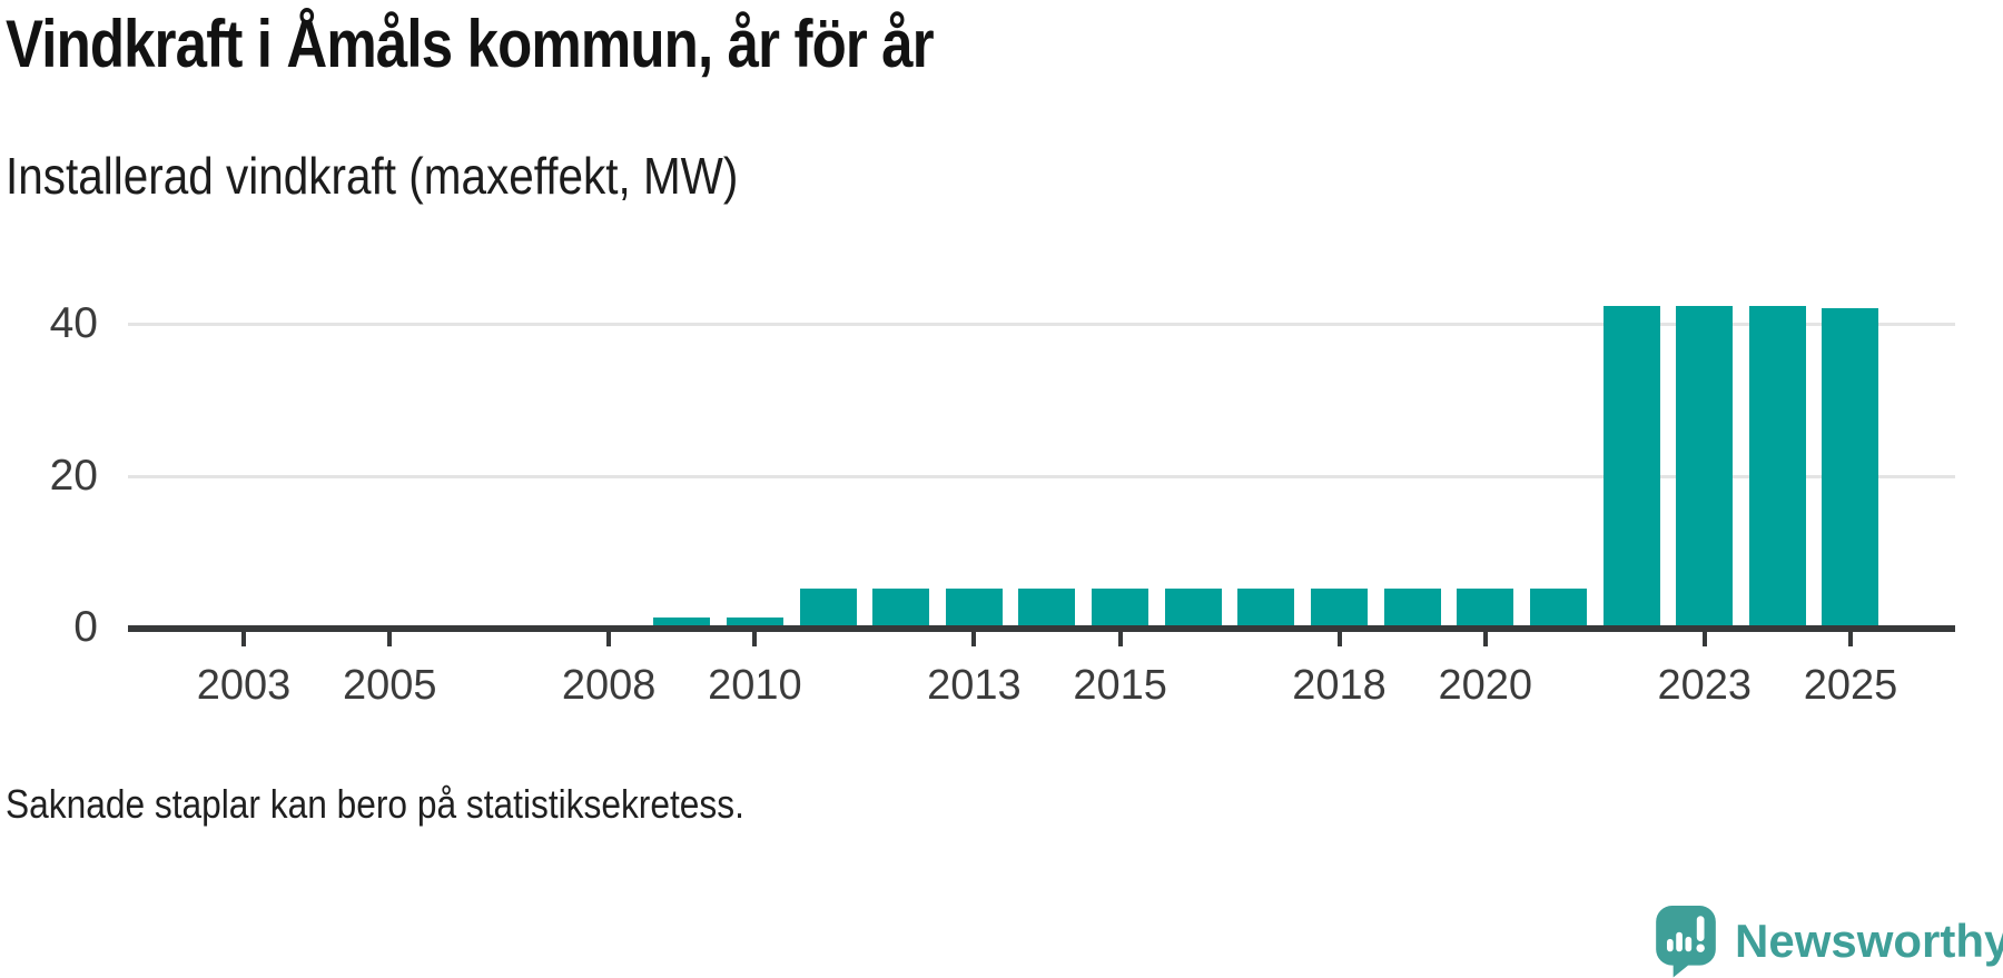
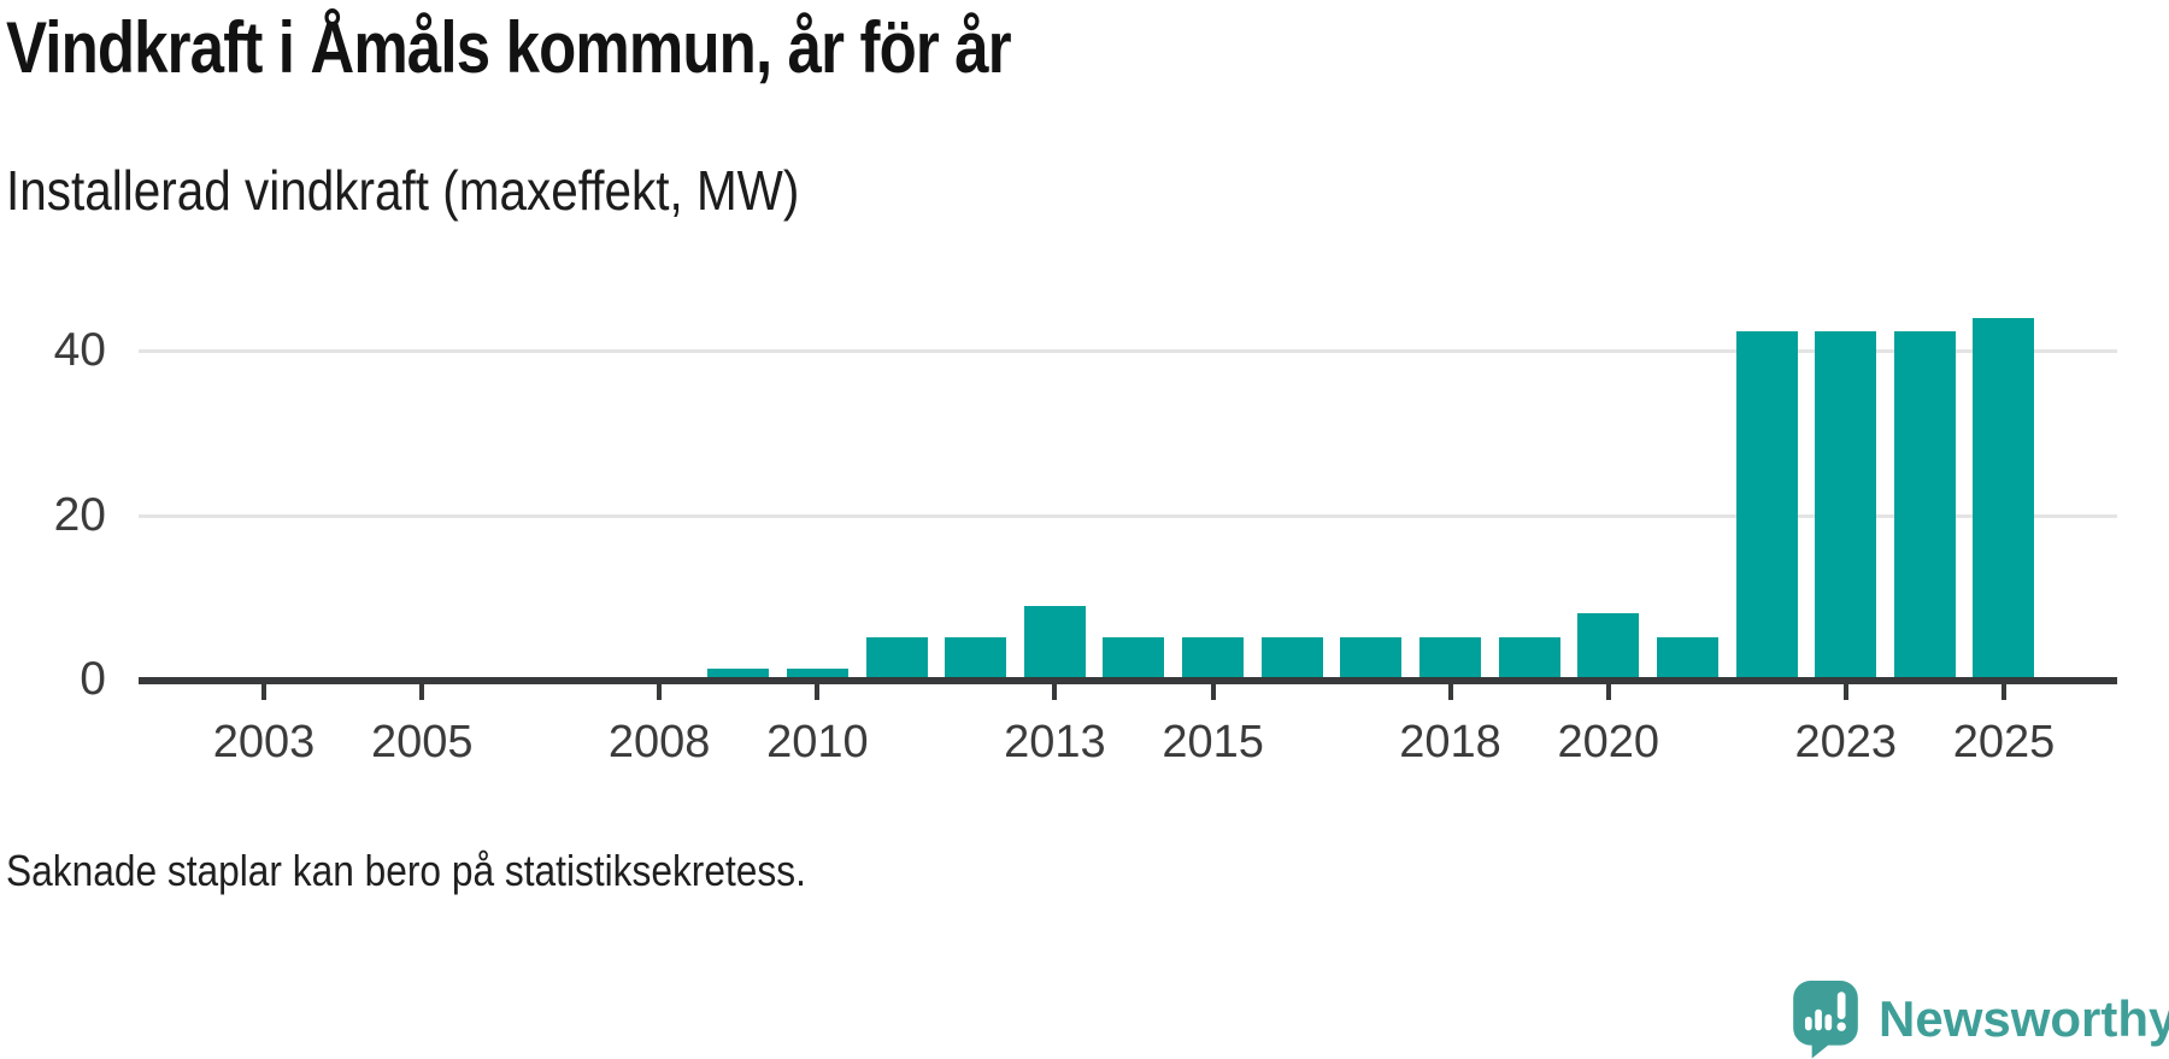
2013: 5 -> 9
2020: 5 -> 8
2025: 42 -> 44
